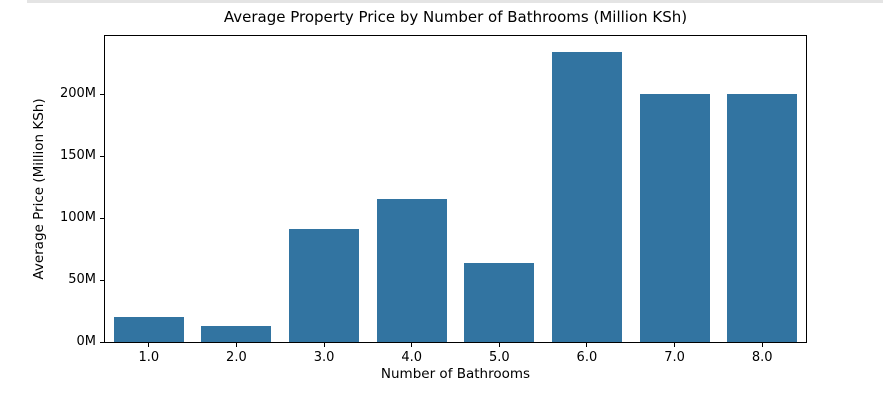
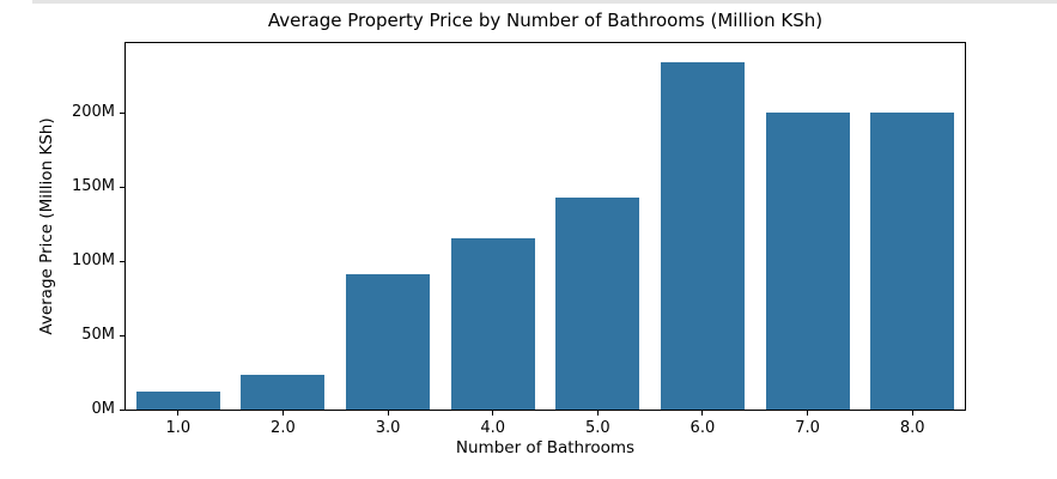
1.0: 20M -> 12M
2.0: 13M -> 23M
5.0: 64M -> 143M
